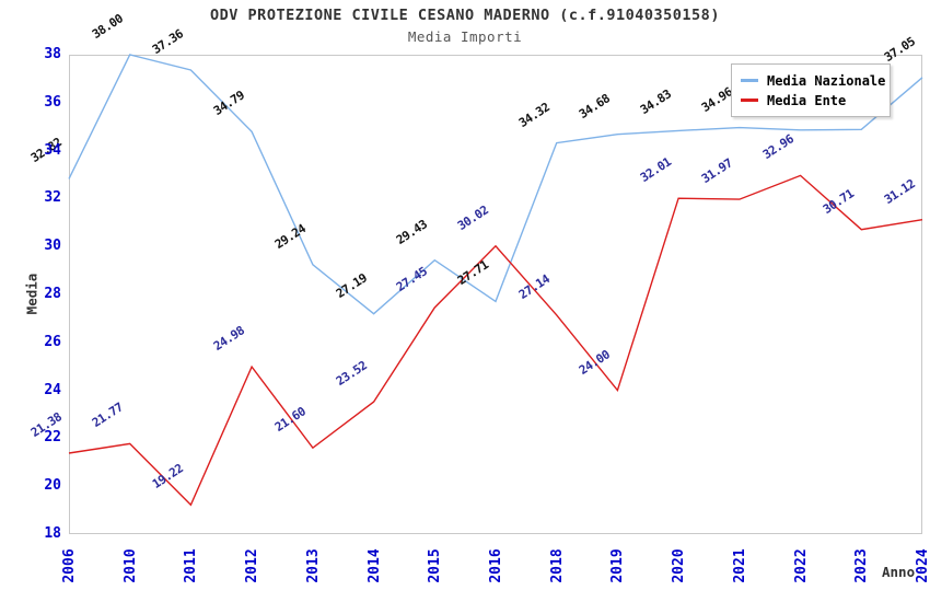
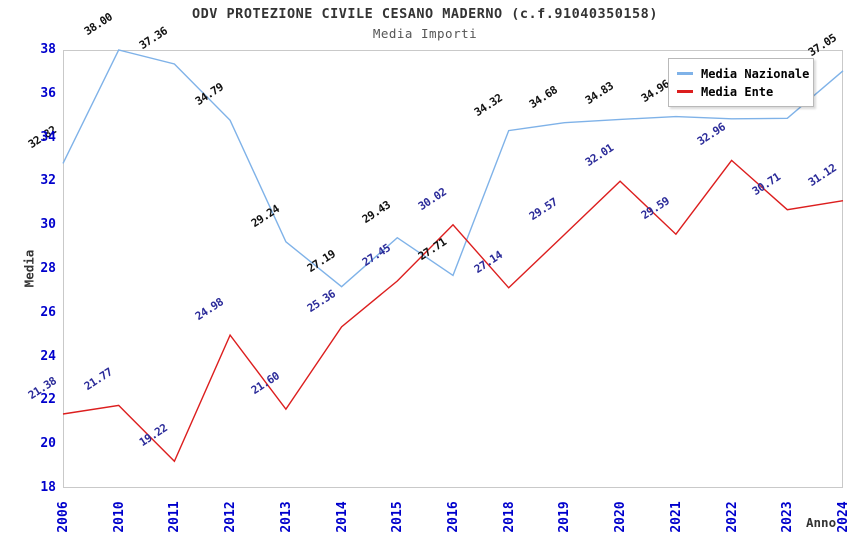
Media Ente/2014: 23.52 -> 25.36
Media Ente/2019: 24.00 -> 29.57
Media Ente/2021: 31.97 -> 29.59
